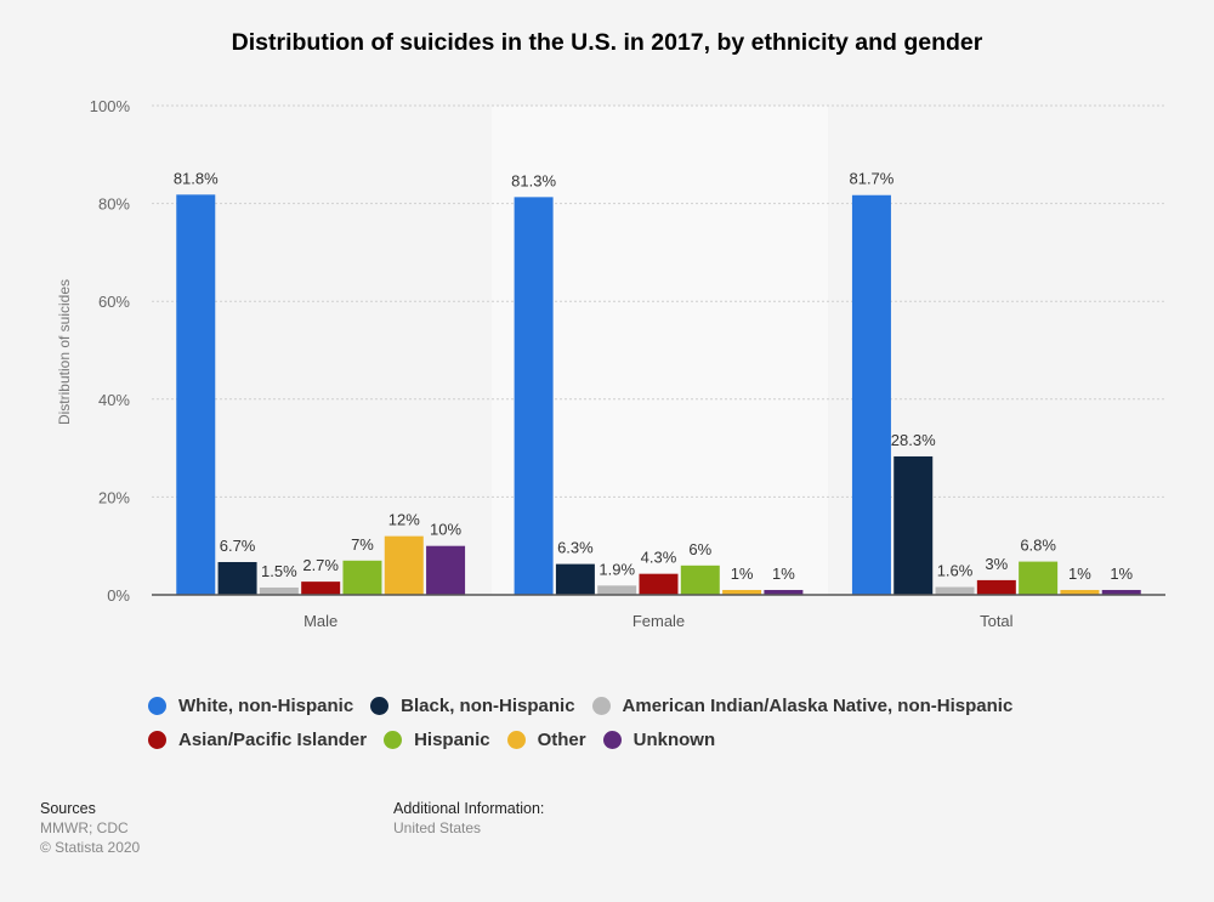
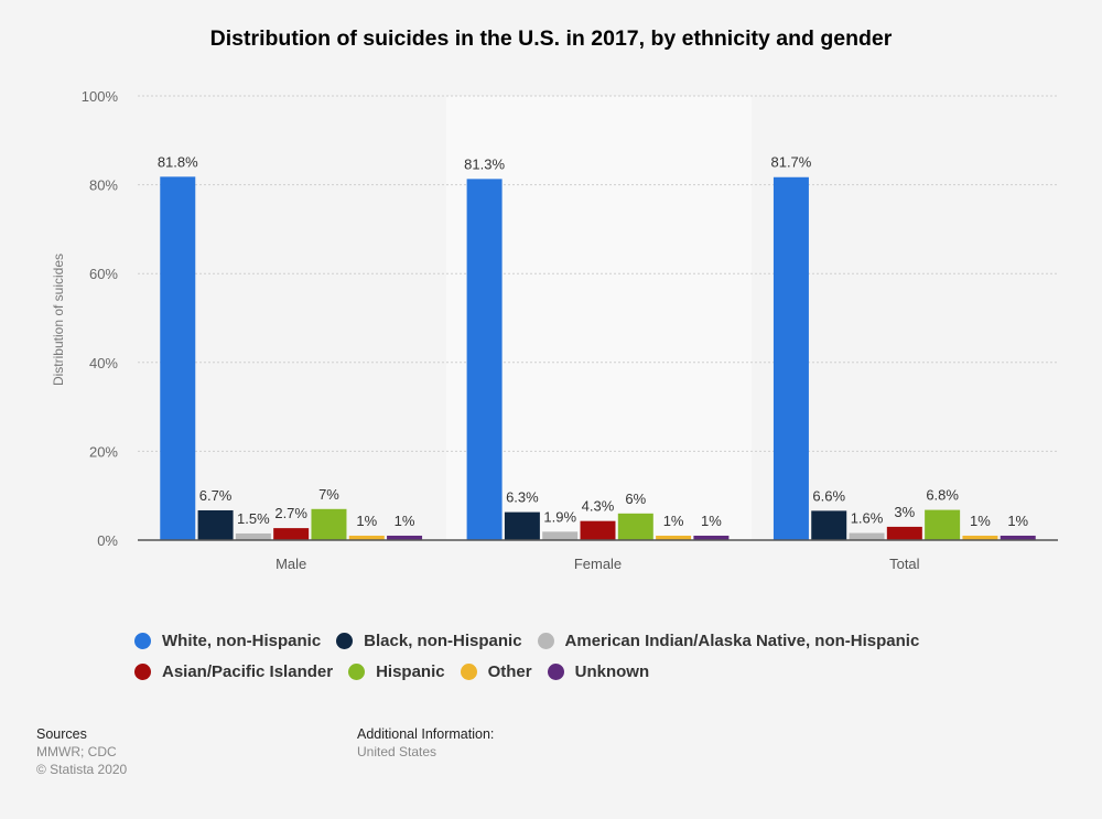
Other/Male: 12% -> 1%
Unknown/Male: 10% -> 1%
Black, non-Hispanic/Total: 28.3% -> 6.6%
